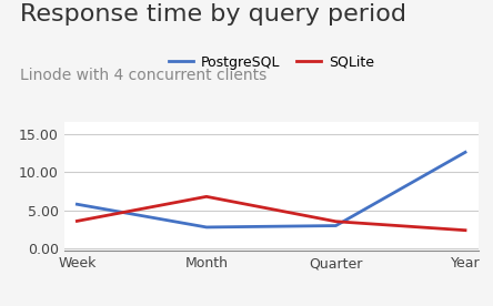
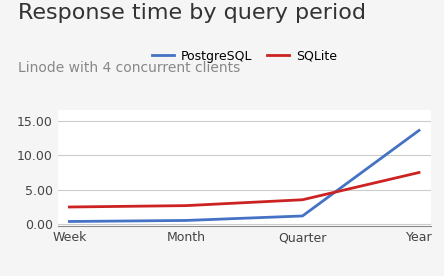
PostgreSQL/Week: 5.8 -> 0.4
SQLite/Week: 3.6 -> 2.5
PostgreSQL/Month: 2.8 -> 0.6
SQLite/Month: 6.8 -> 2.7
PostgreSQL/Quarter: 3.0 -> 1.2
PostgreSQL/Year: 12.6 -> 13.6
SQLite/Year: 2.4 -> 7.5
